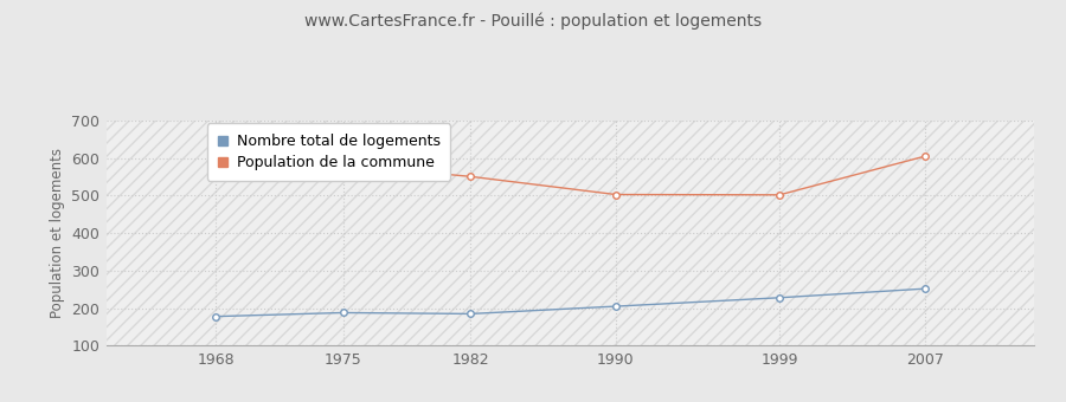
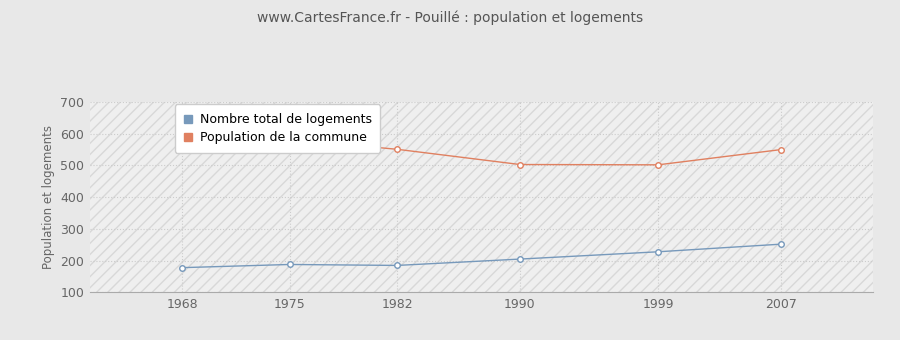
Population de la commune/2007: 605 -> 550
